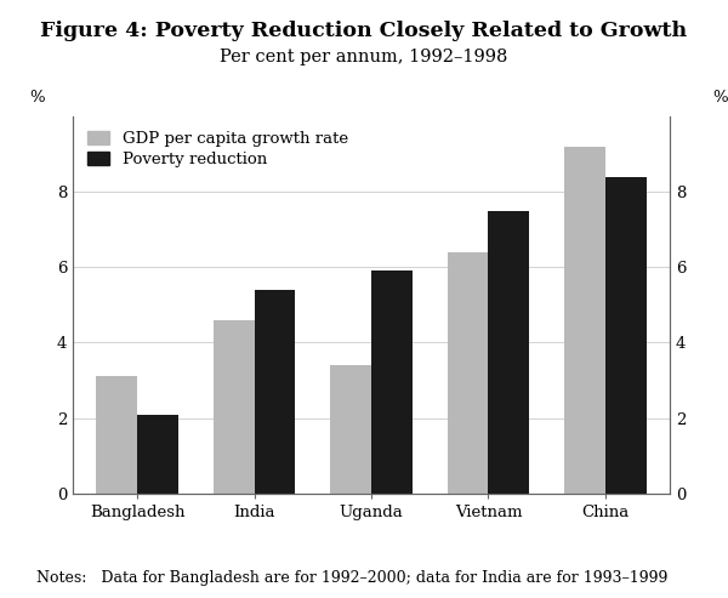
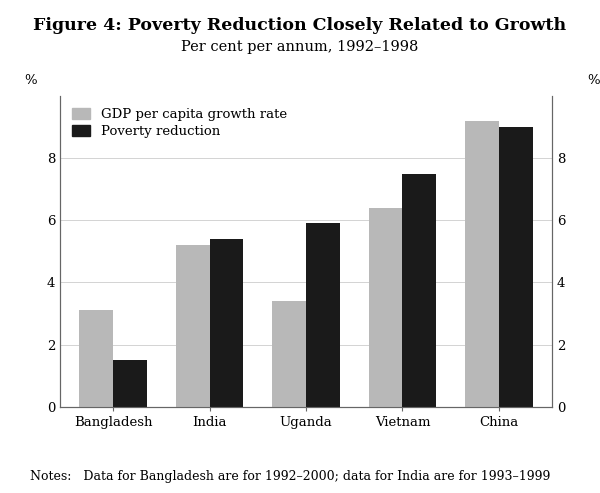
Poverty reduction/Bangladesh: 2.1 -> 1.5
GDP per capita growth rate/India: 4.6 -> 5.2
Poverty reduction/China: 8.4 -> 9.0
